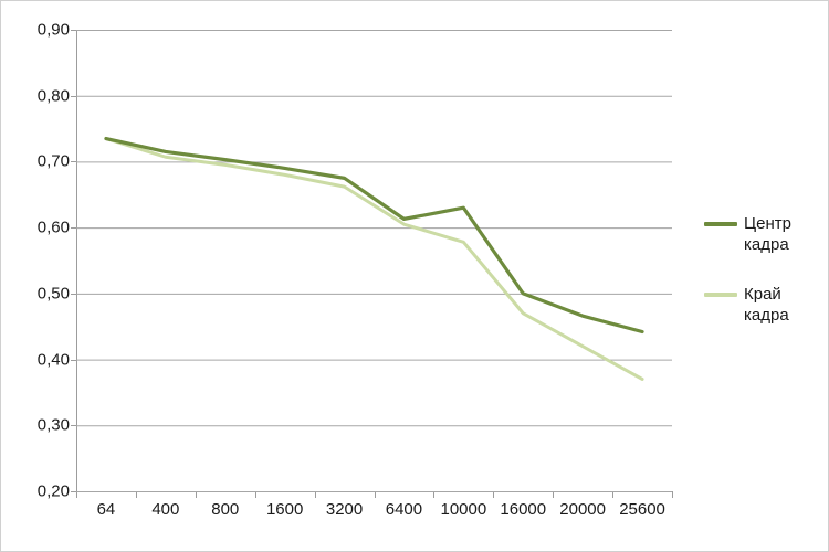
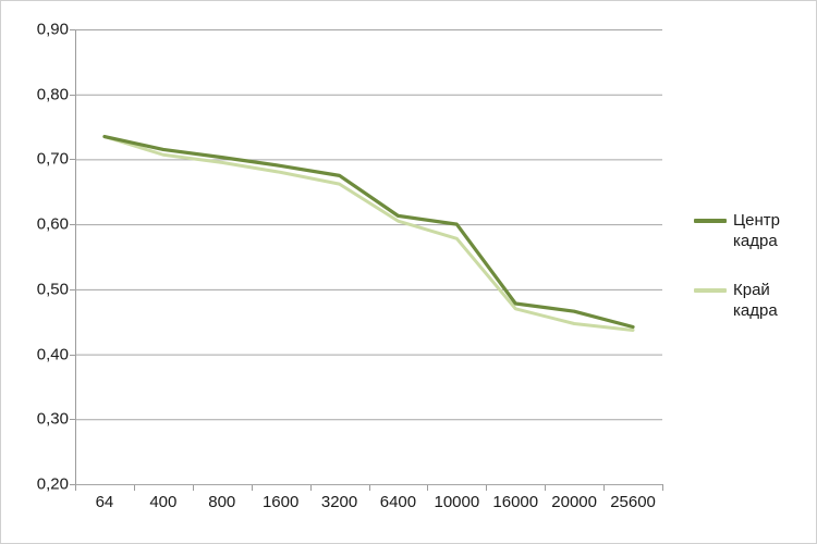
Центр кадра/10000: 0,63 -> 0,60
Центр кадра/16000: 0,50 -> 0,48
Край кадра/20000: 0,42 -> 0,45
Край кадра/25600: 0,37 -> 0,44
